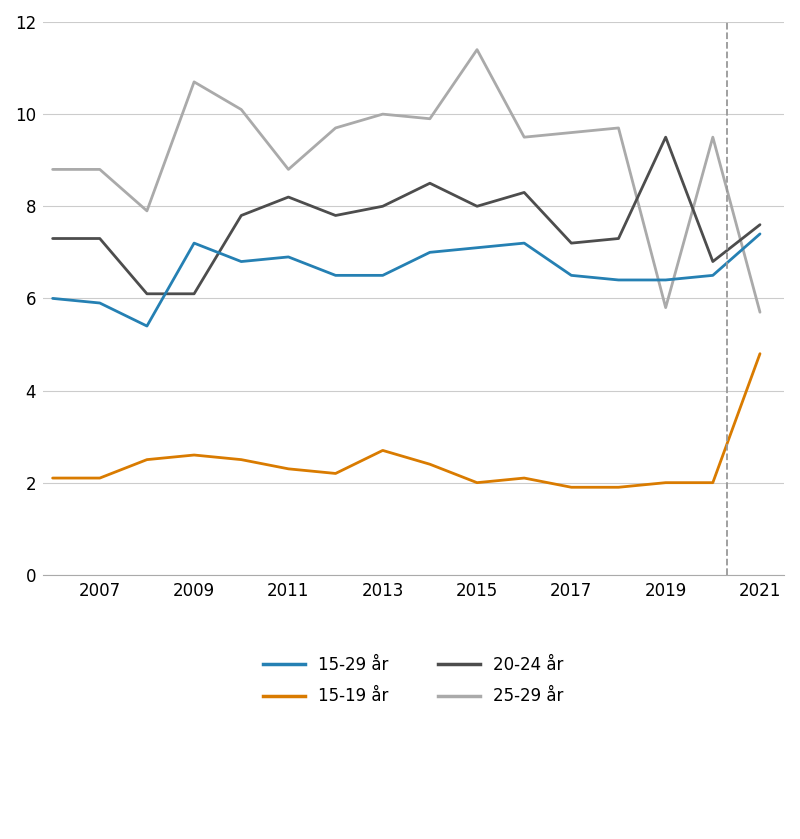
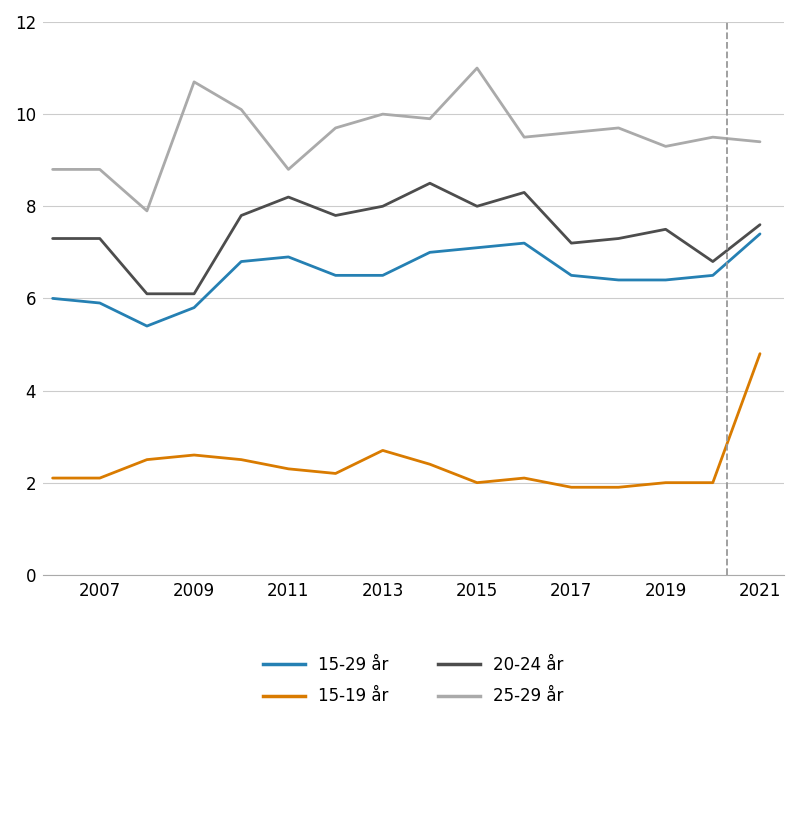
15-29 år/2009: 7.2 -> 5.8
25-29 år/2015: 11.4 -> 11.0
20-24 år/2019: 9.5 -> 7.5
25-29 år/2019: 5.8 -> 9.3
25-29 år/2021: 5.7 -> 9.4
